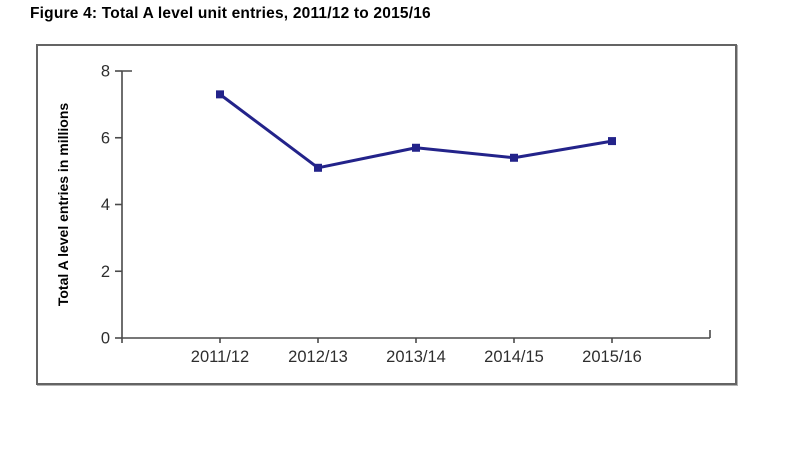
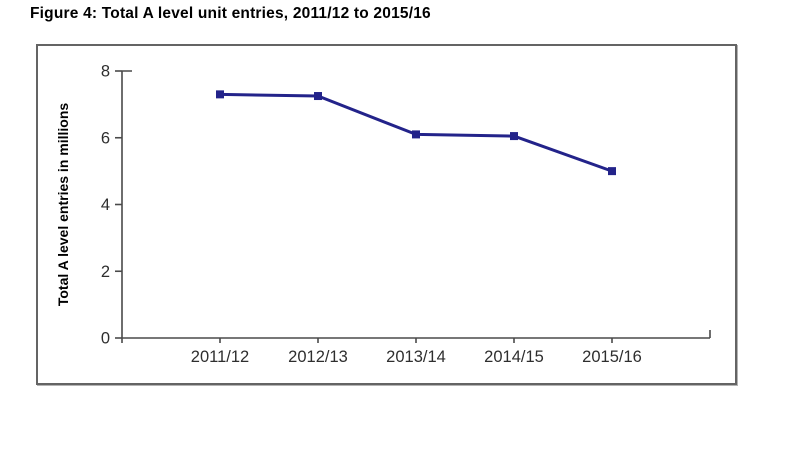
2012/13: 5.1 -> 7.2
2013/14: 5.7 -> 6.1
2014/15: 5.4 -> 6.0
2015/16: 5.9 -> 5.0
